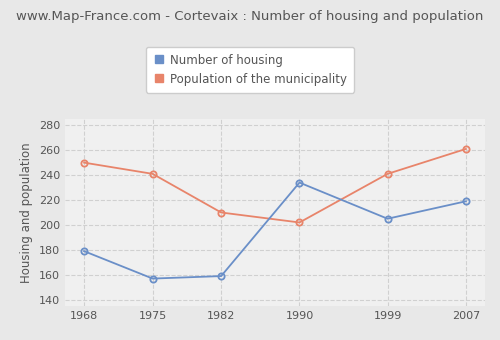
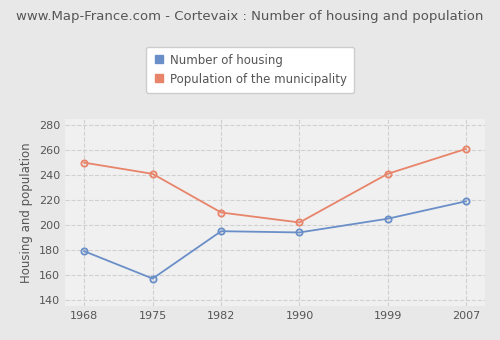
Number of housing/1982: 159 -> 195
Number of housing/1990: 234 -> 194
